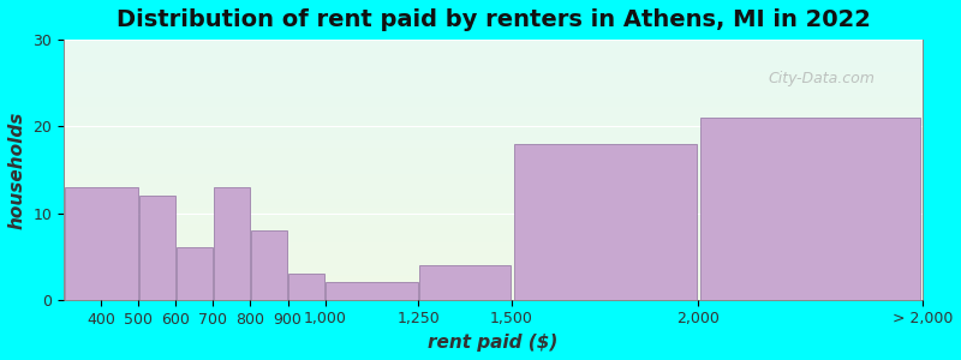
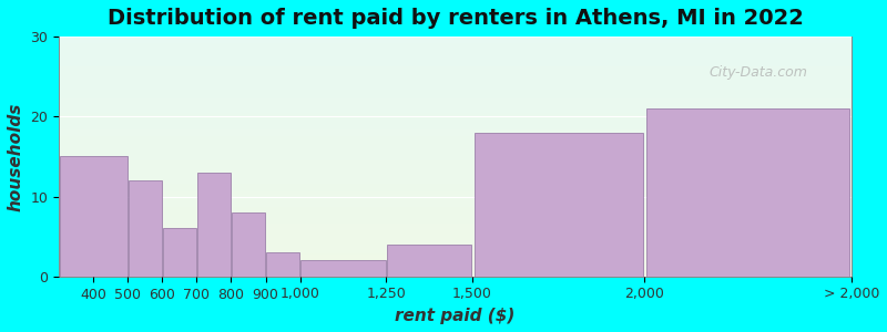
400: 13 -> 15
